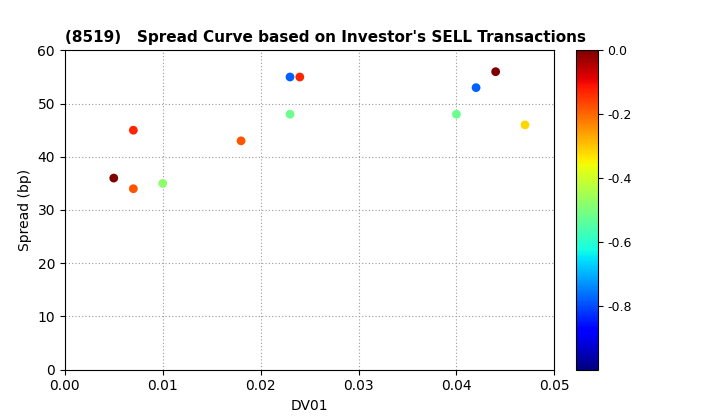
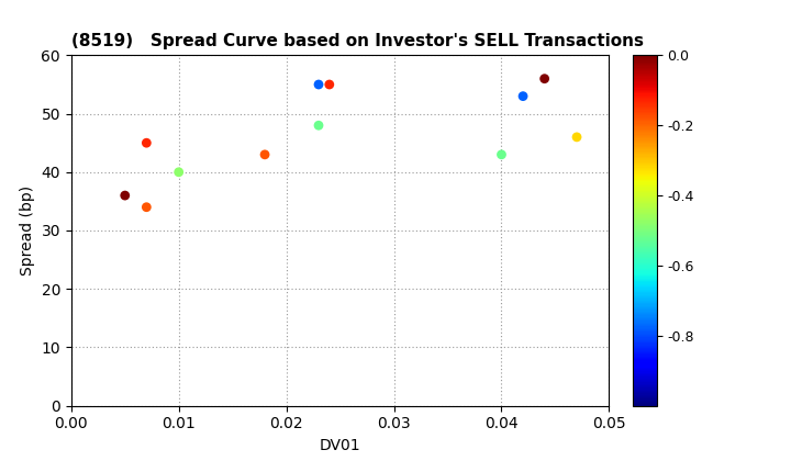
0.01: 35 -> 40
0.04: 48 -> 43
